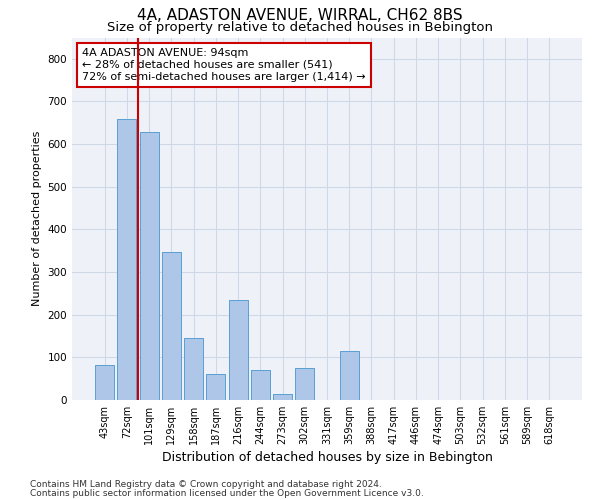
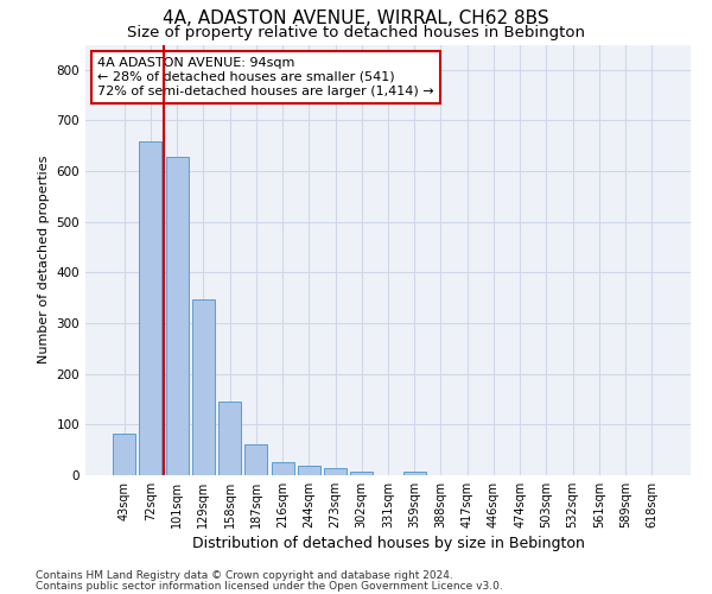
216sqm: 235 -> 25
244sqm: 70 -> 19
302sqm: 75 -> 8
359sqm: 115 -> 8
